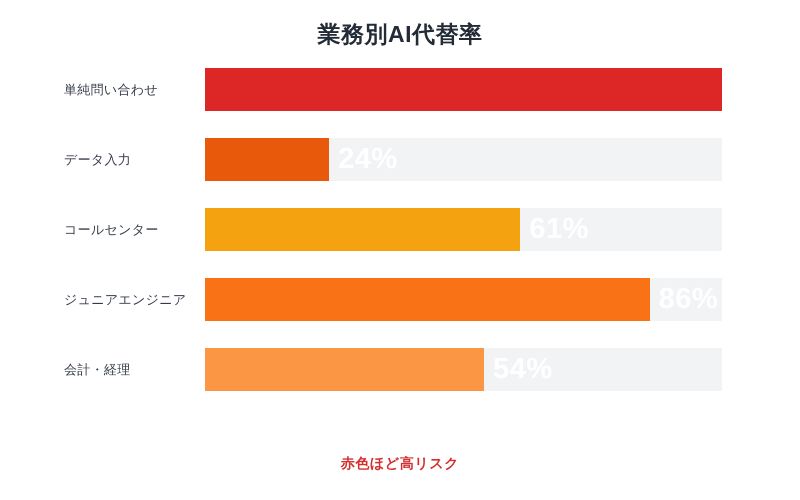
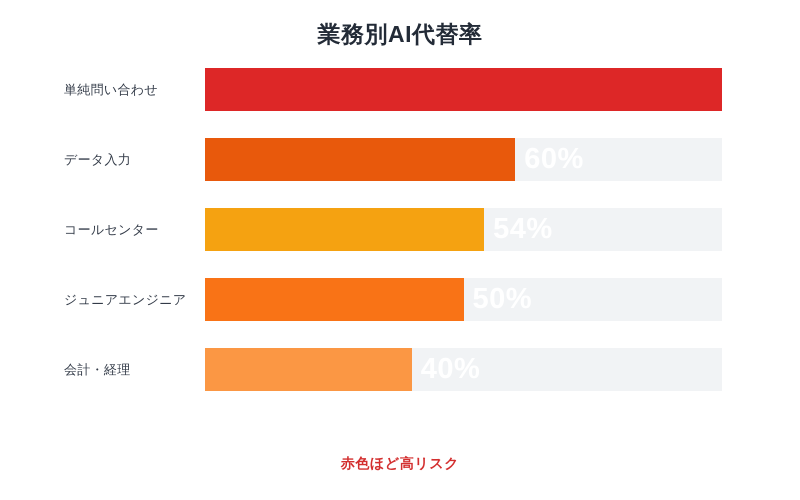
データ入力: 24% -> 60%
コールセンター: 61% -> 54%
ジュニアエンジニア: 86% -> 50%
会計・経理: 54% -> 40%
